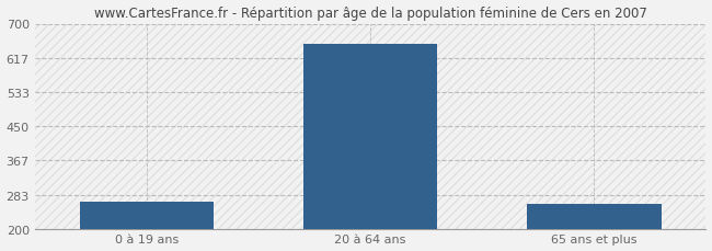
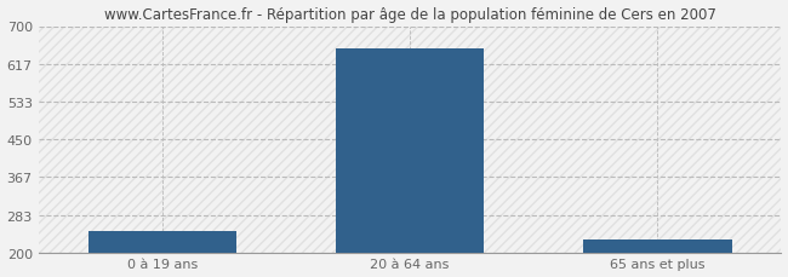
0 à 19 ans: 265 -> 248
65 ans et plus: 260 -> 228
